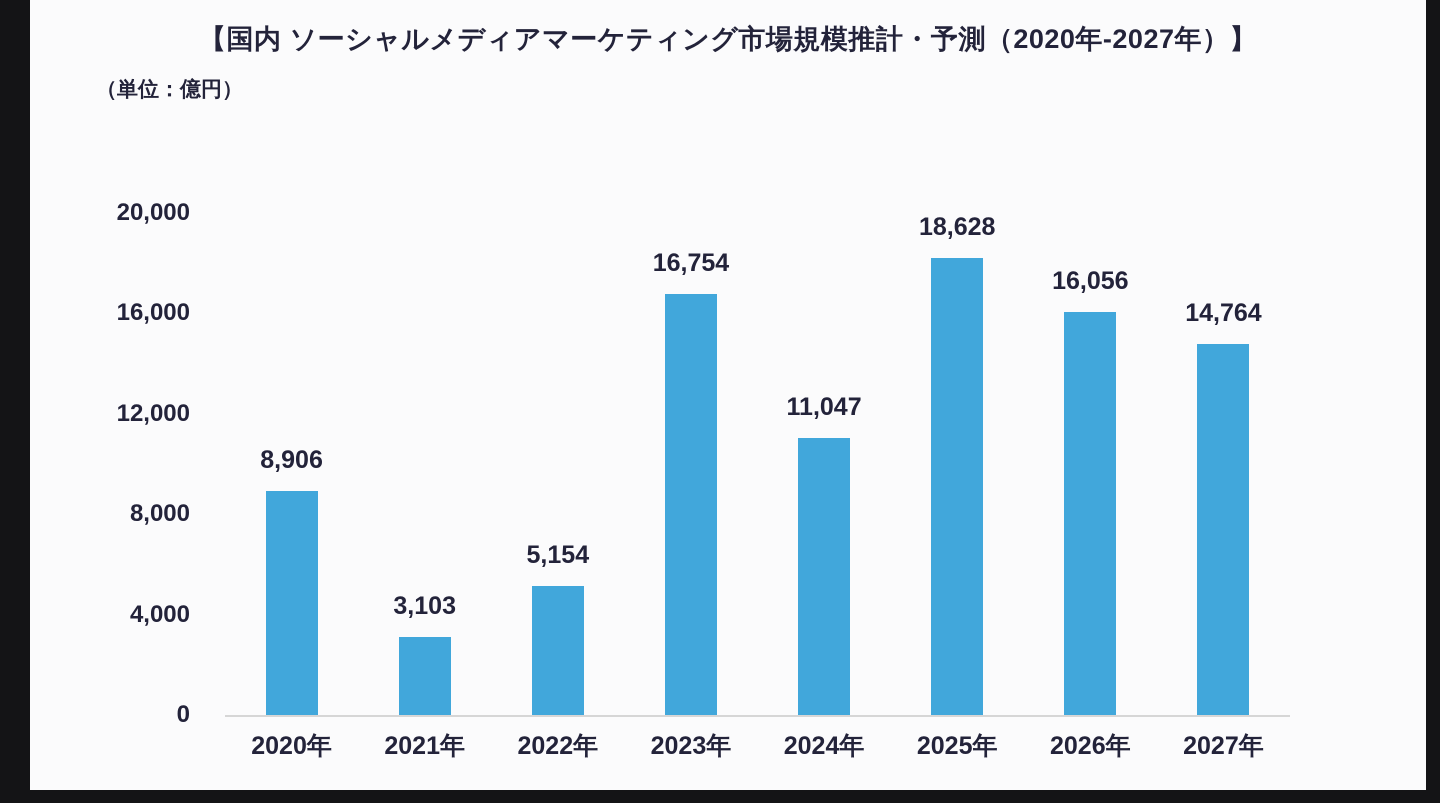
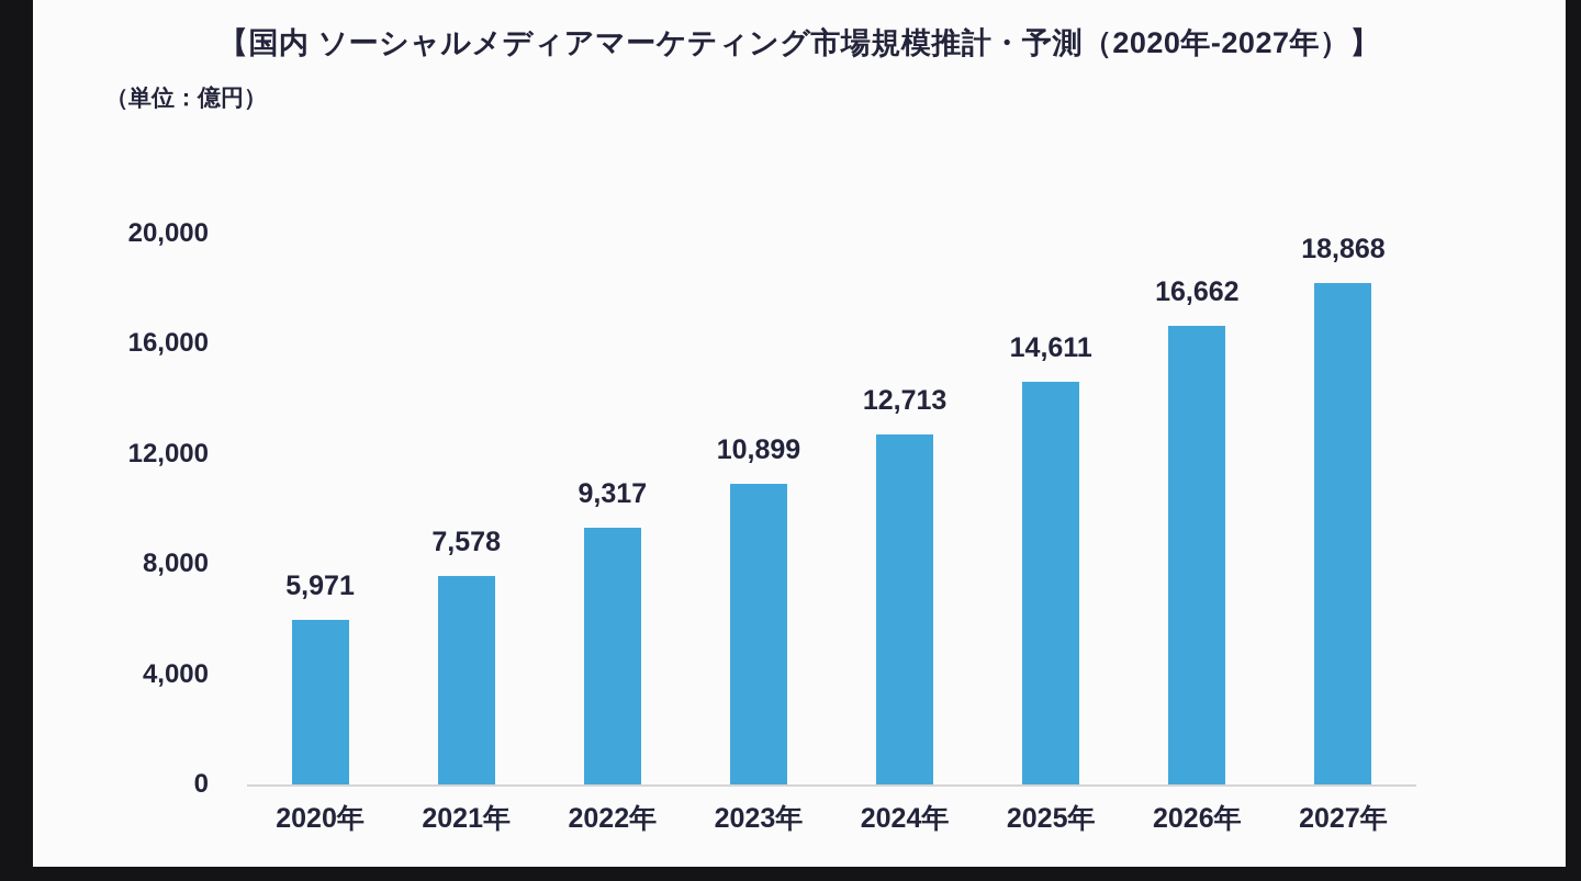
2020年: 8,906 -> 5,971
2021年: 3,103 -> 7,578
2022年: 5,154 -> 9,317
2023年: 16,754 -> 10,899
2024年: 11,047 -> 12,713
2025年: 18,628 -> 14,611
2026年: 16,056 -> 16,662
2027年: 14,764 -> 18,868
